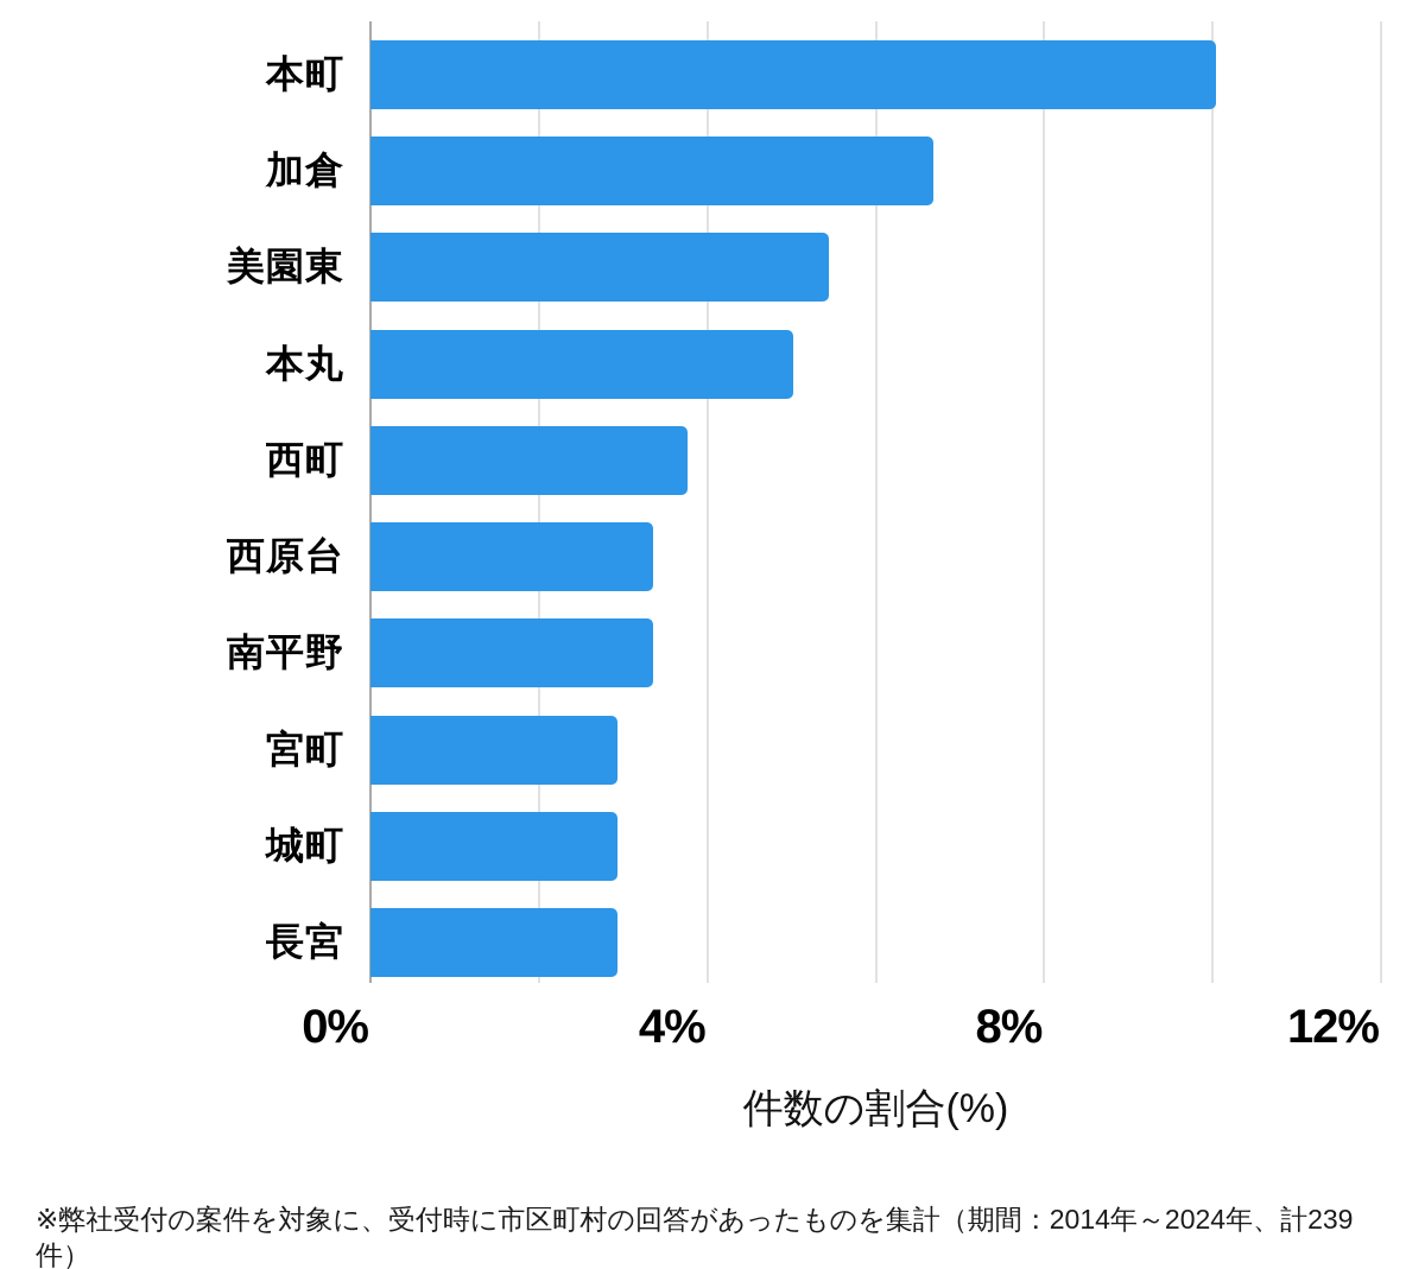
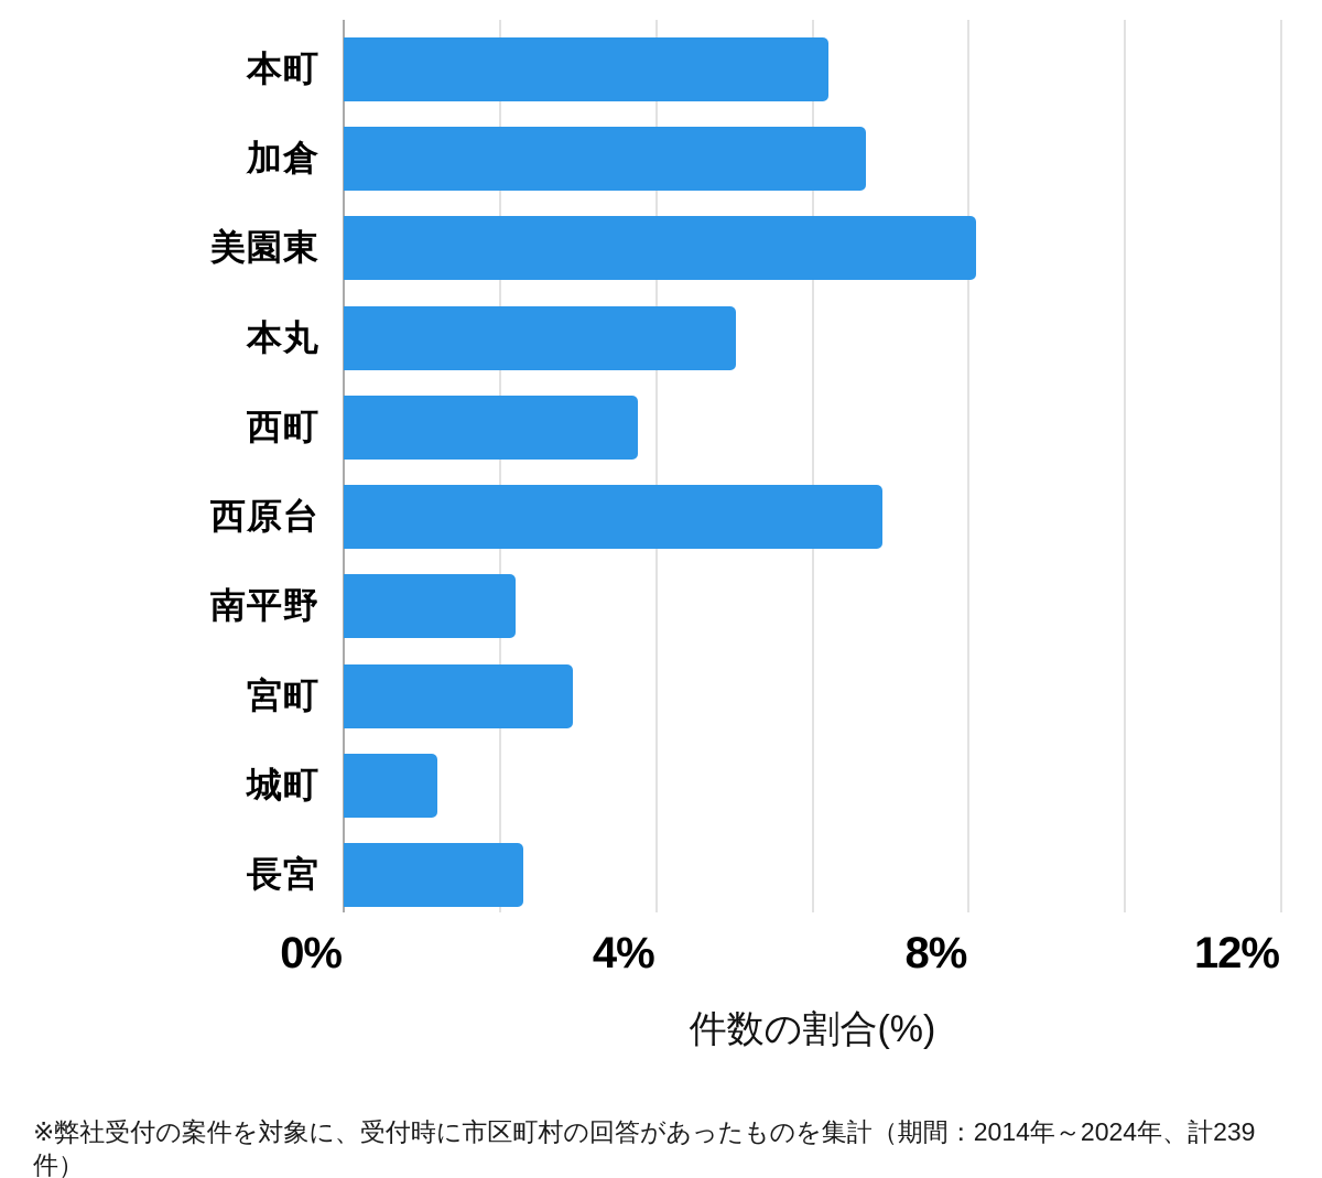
本町: 10.0% -> 6.2%
美園東: 5.4% -> 8.1%
西原台: 3.4% -> 6.9%
南平野: 3.4% -> 2.2%
城町: 2.9% -> 1.2%
長宮: 2.9% -> 2.3%
